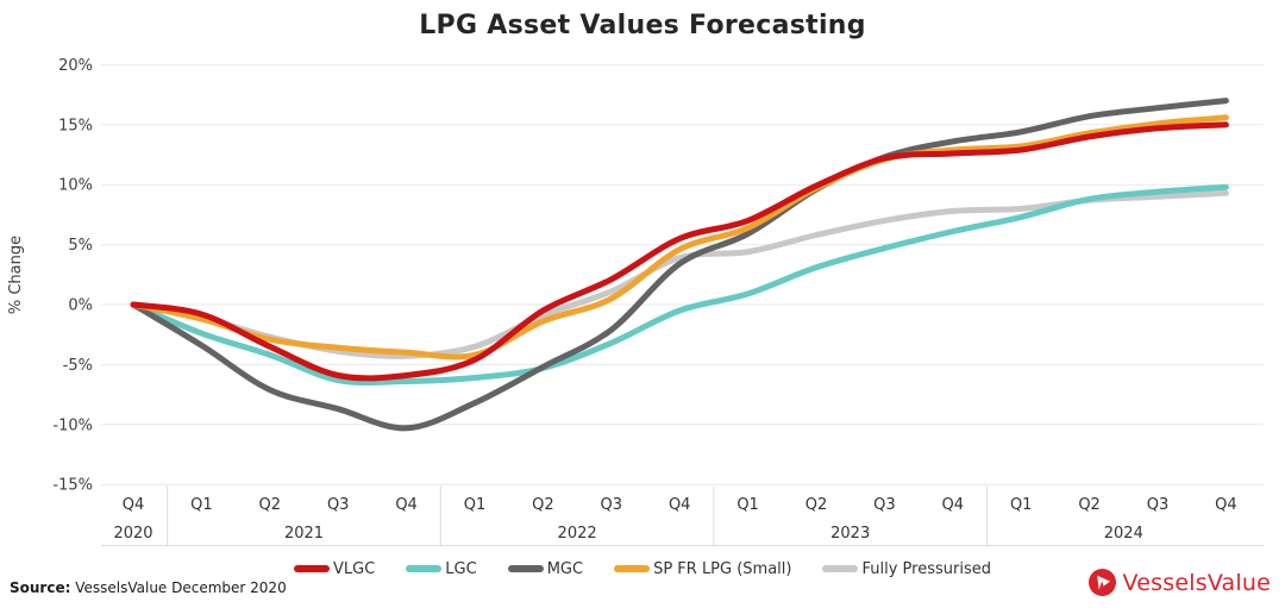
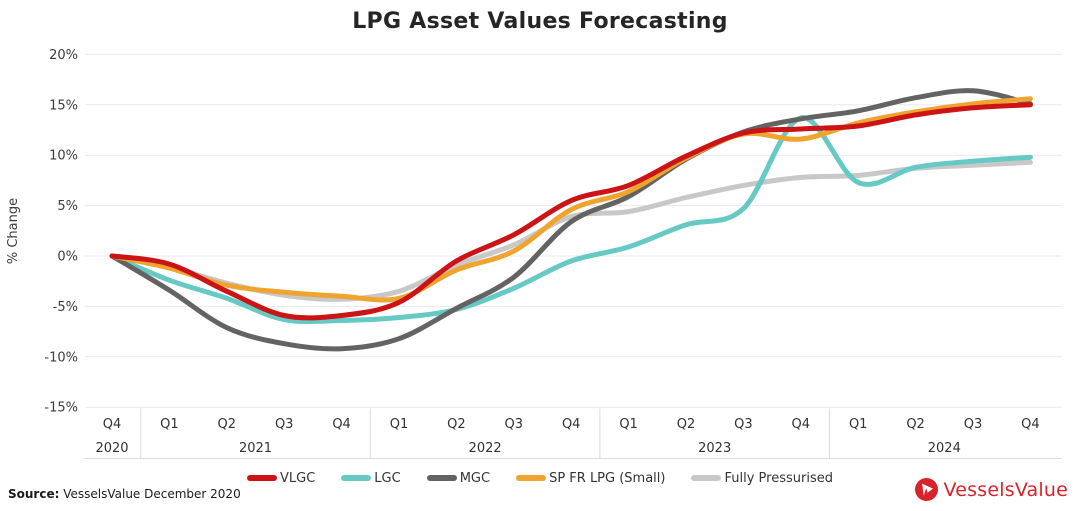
MGC/Q4 2021: -10.3% -> -9.2%
LGC/Q4 2023: 6.1% -> 13.7%
SP FR LPG (Small)/Q4 2023: 12.9% -> 11.6%
MGC/Q4 2024: 17.0% -> 15.1%
